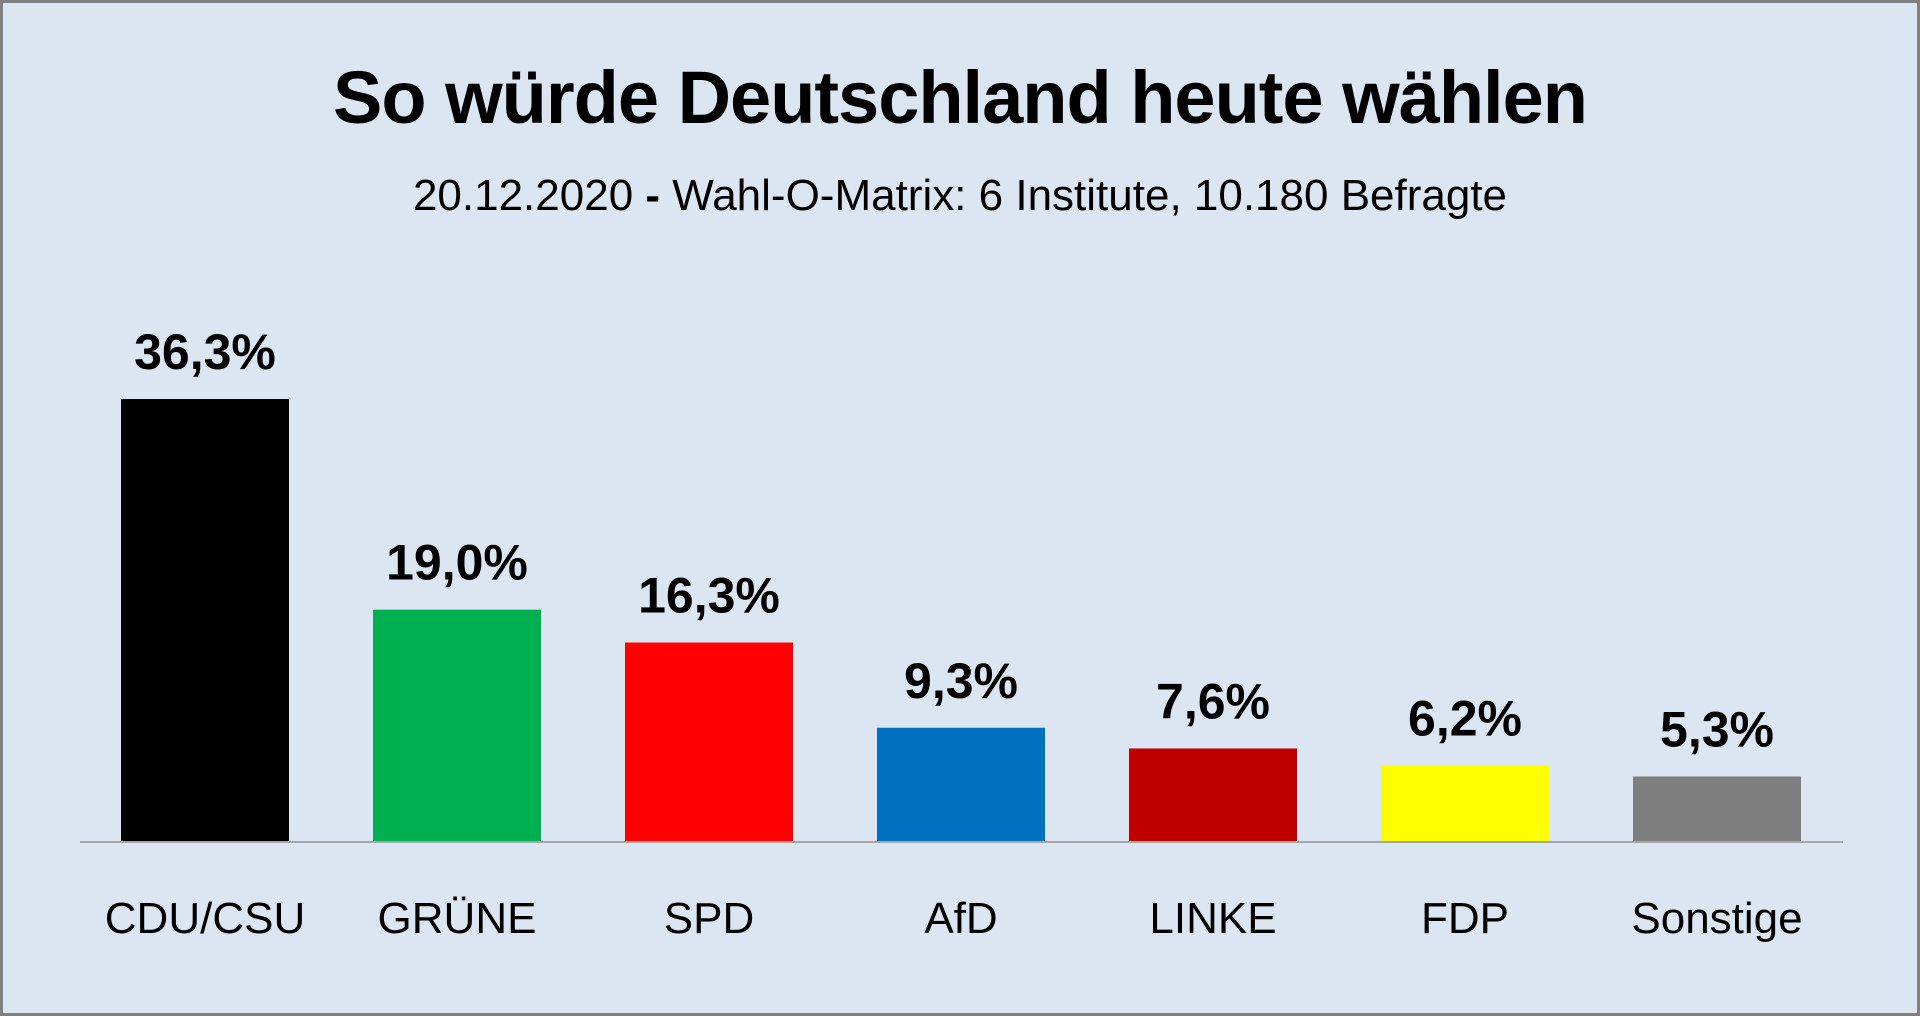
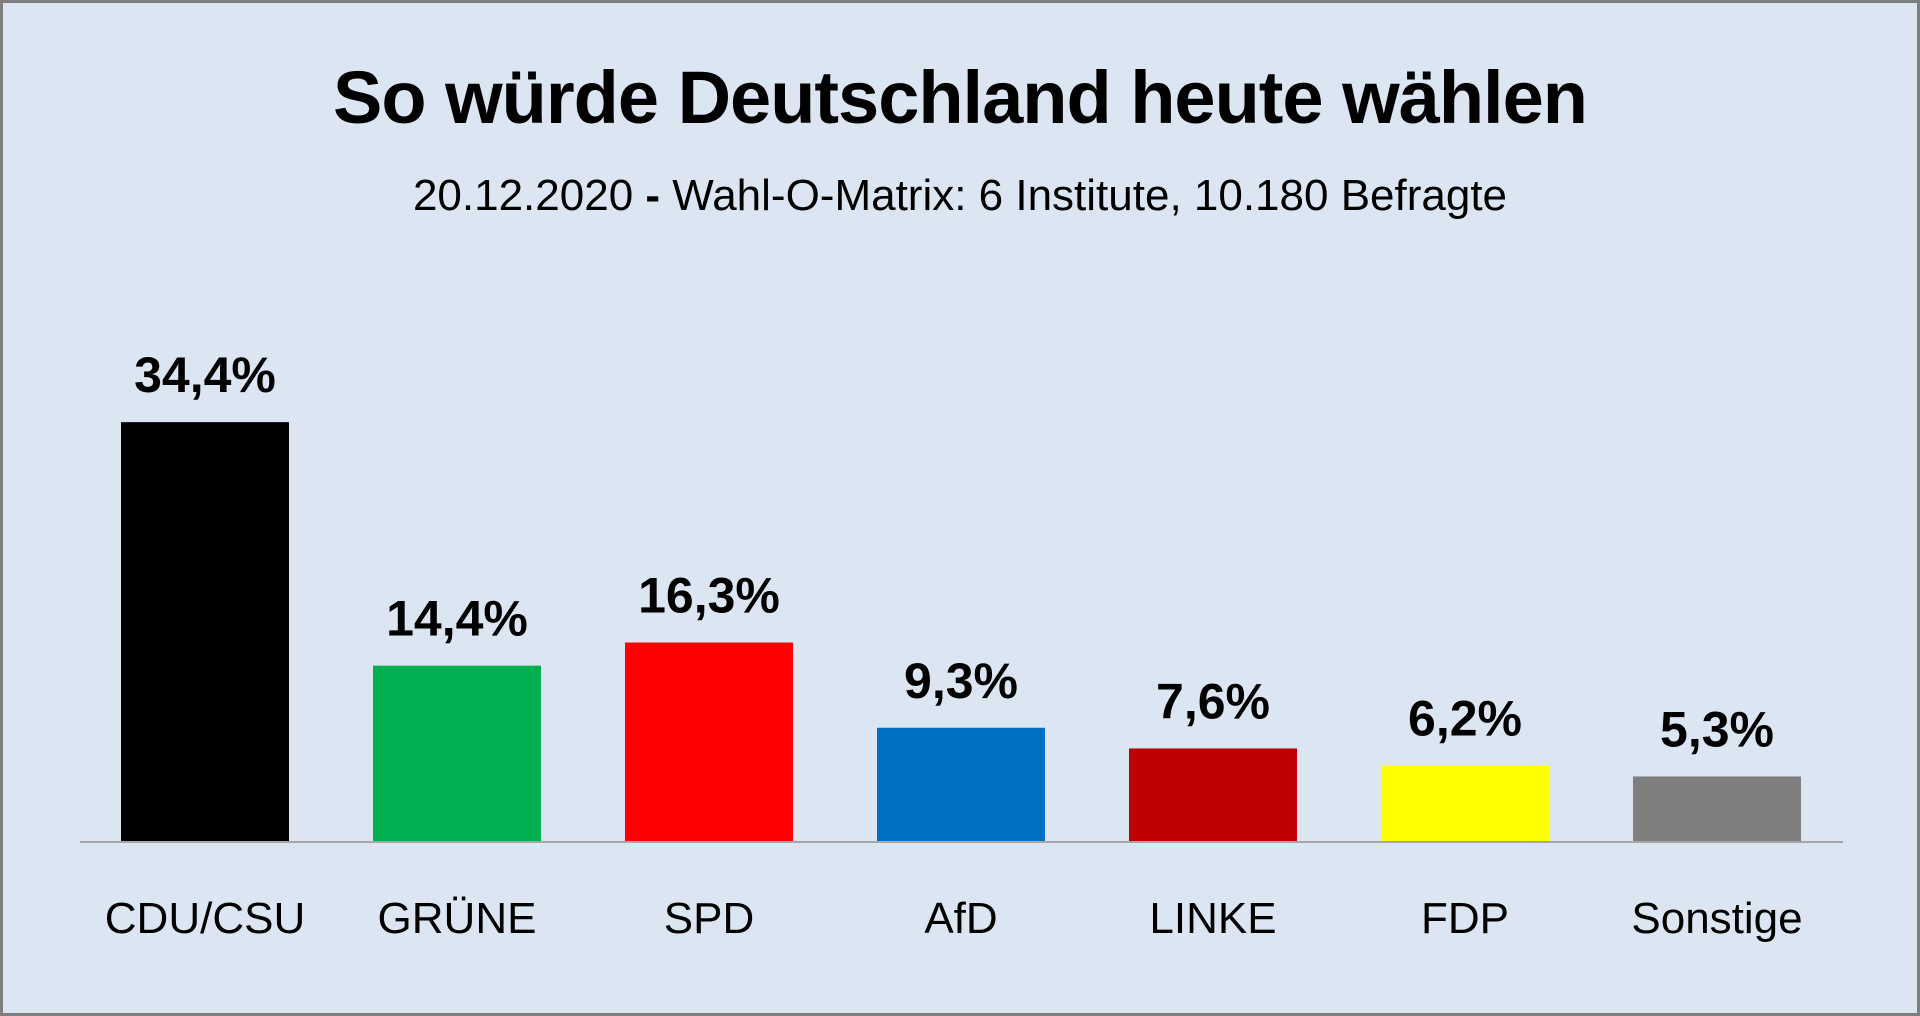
CDU/CSU: 36,3% -> 34,4%
GRÜNE: 19,0% -> 14,4%
